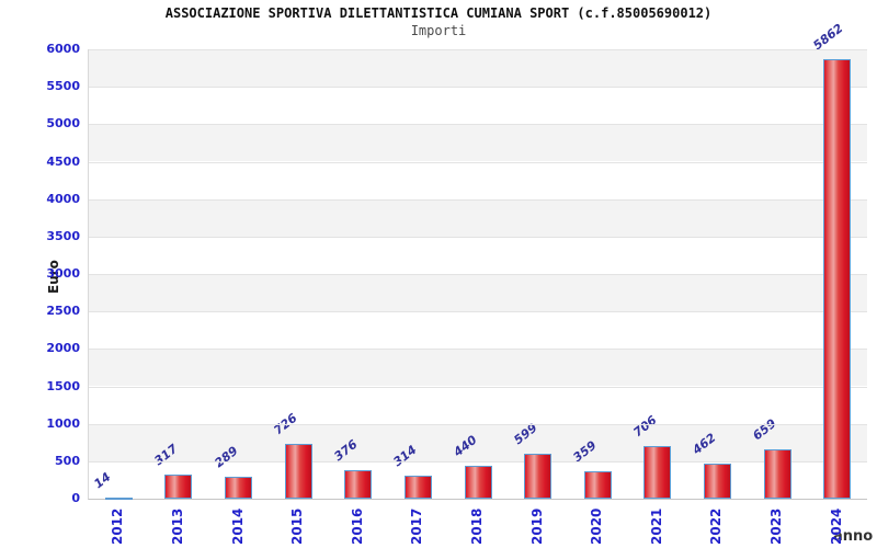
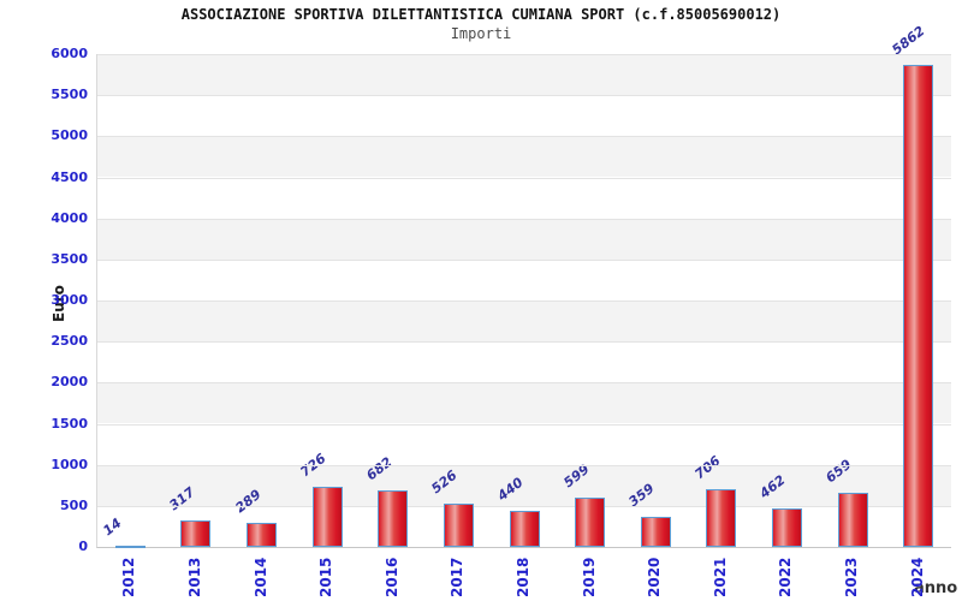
2016: 376 -> 682
2017: 314 -> 526
